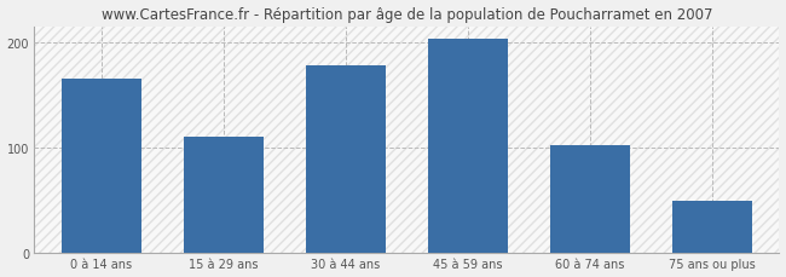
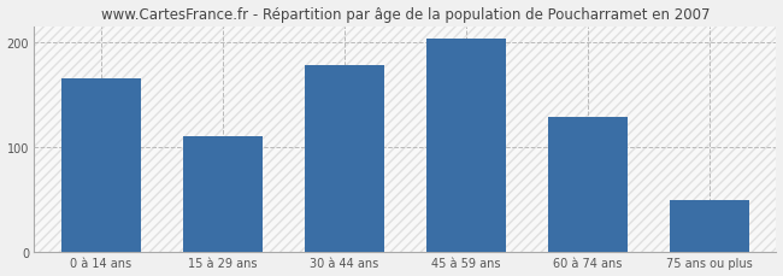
60 à 74 ans: 102 -> 128
